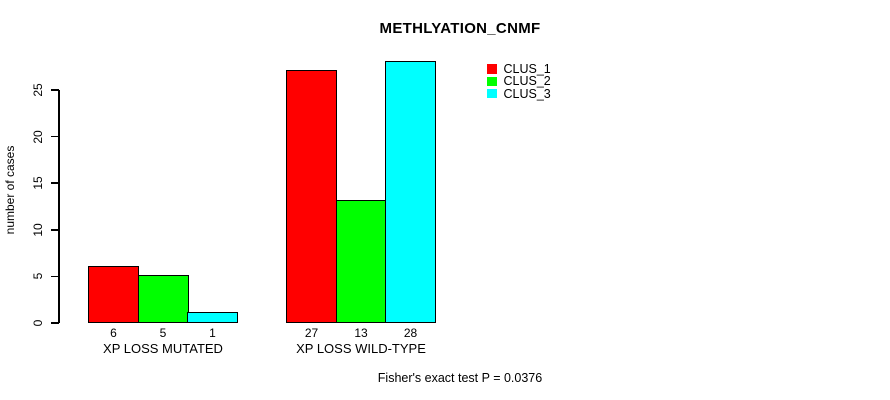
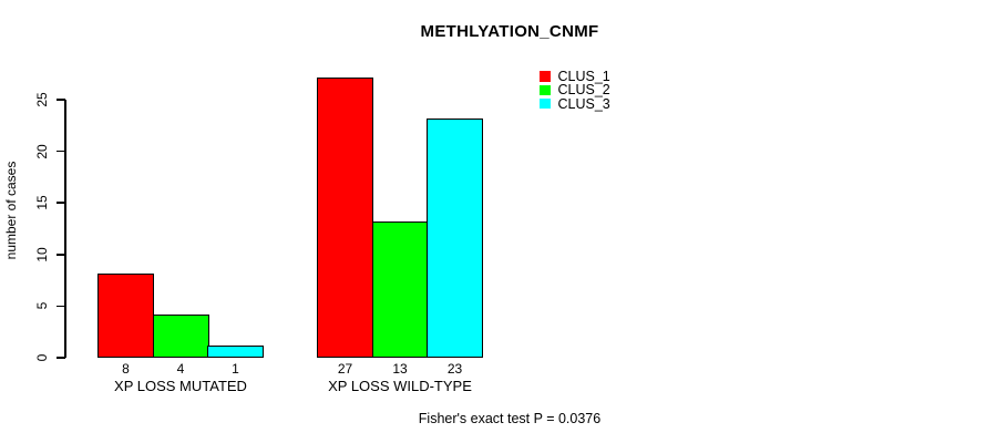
CLUS_1/XP LOSS MUTATED: 6 -> 8
CLUS_2/XP LOSS MUTATED: 5 -> 4
CLUS_3/XP LOSS WILD-TYPE: 28 -> 23
